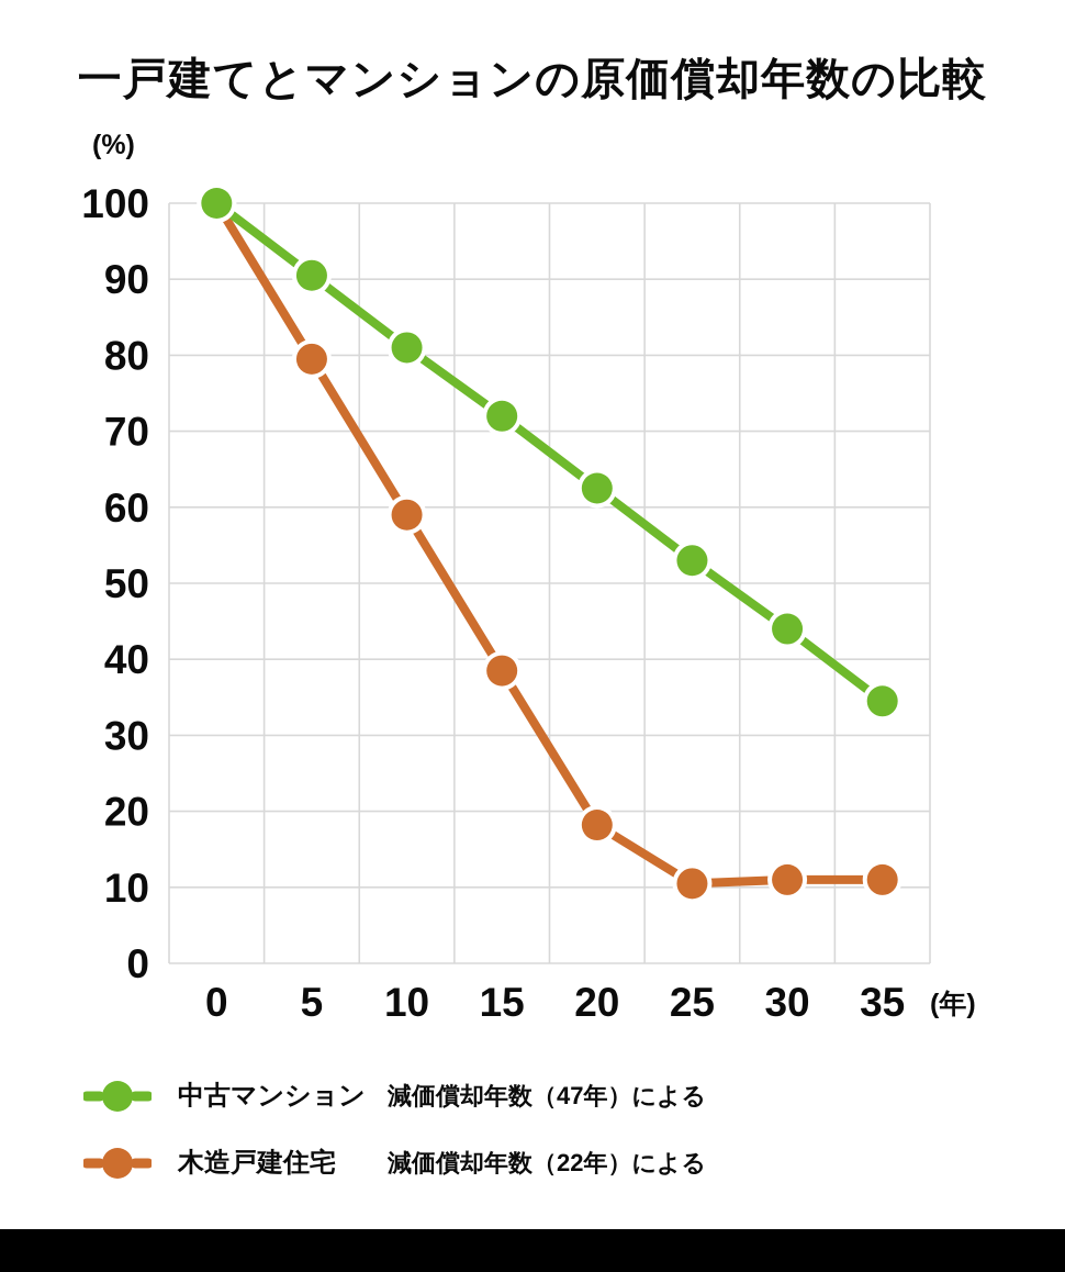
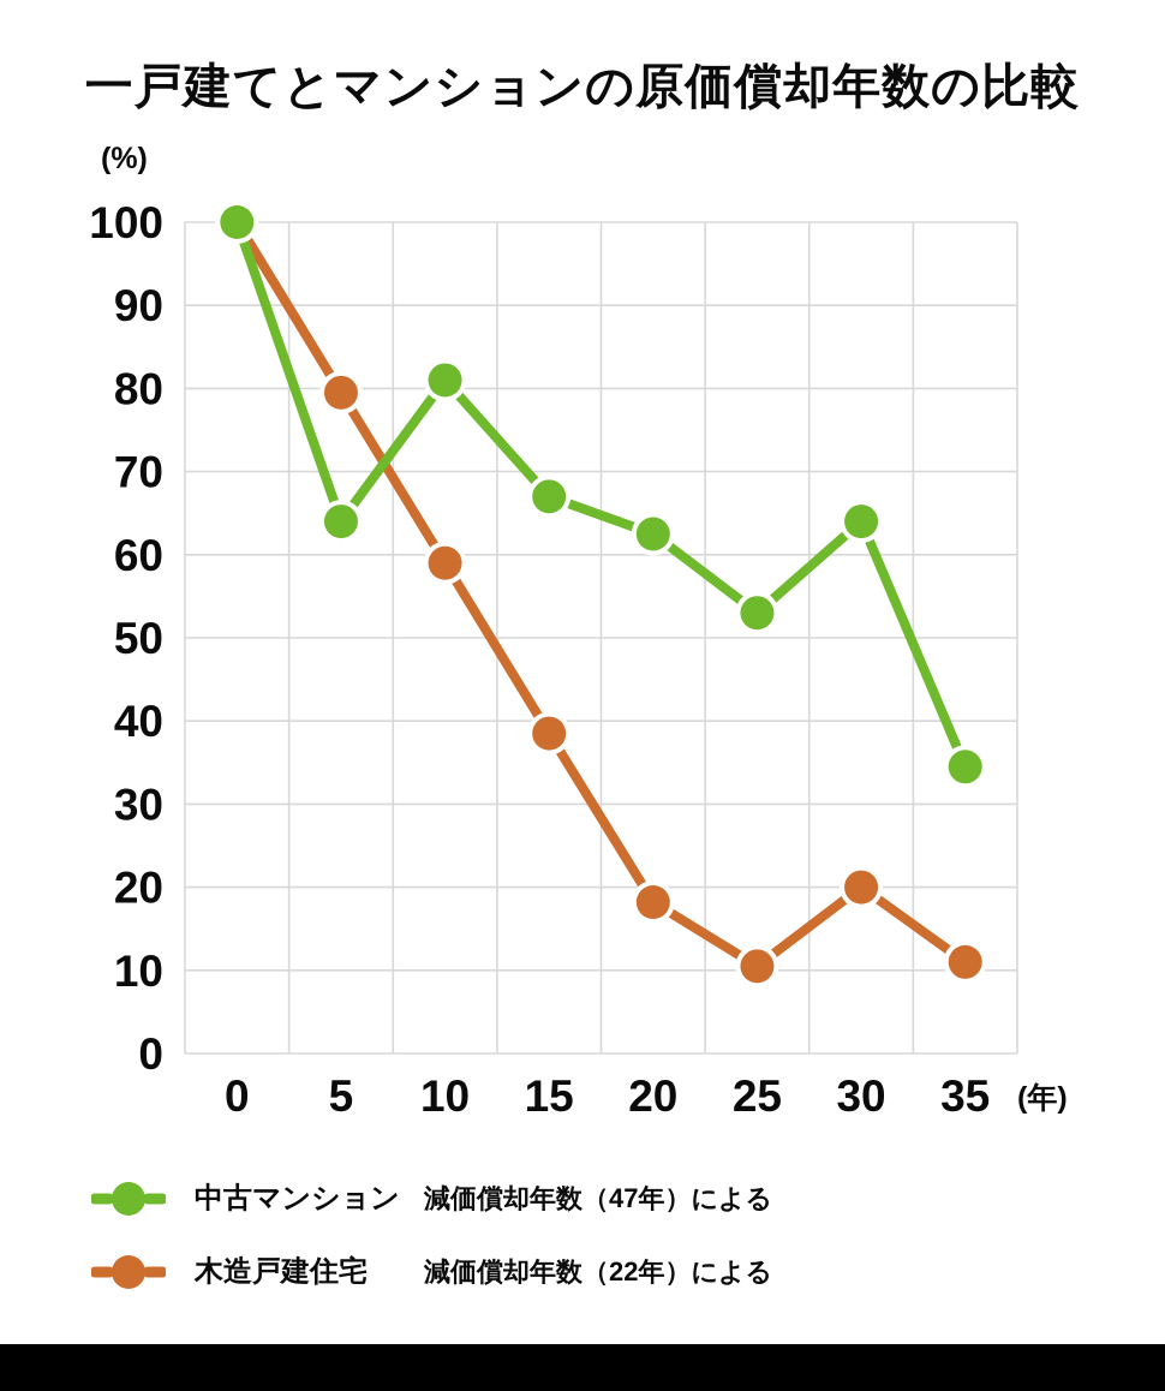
中古マンション/5: 90 -> 64
中古マンション/15: 72 -> 67
中古マンション/30: 44 -> 64
木造戸建住宅/30: 11 -> 20
